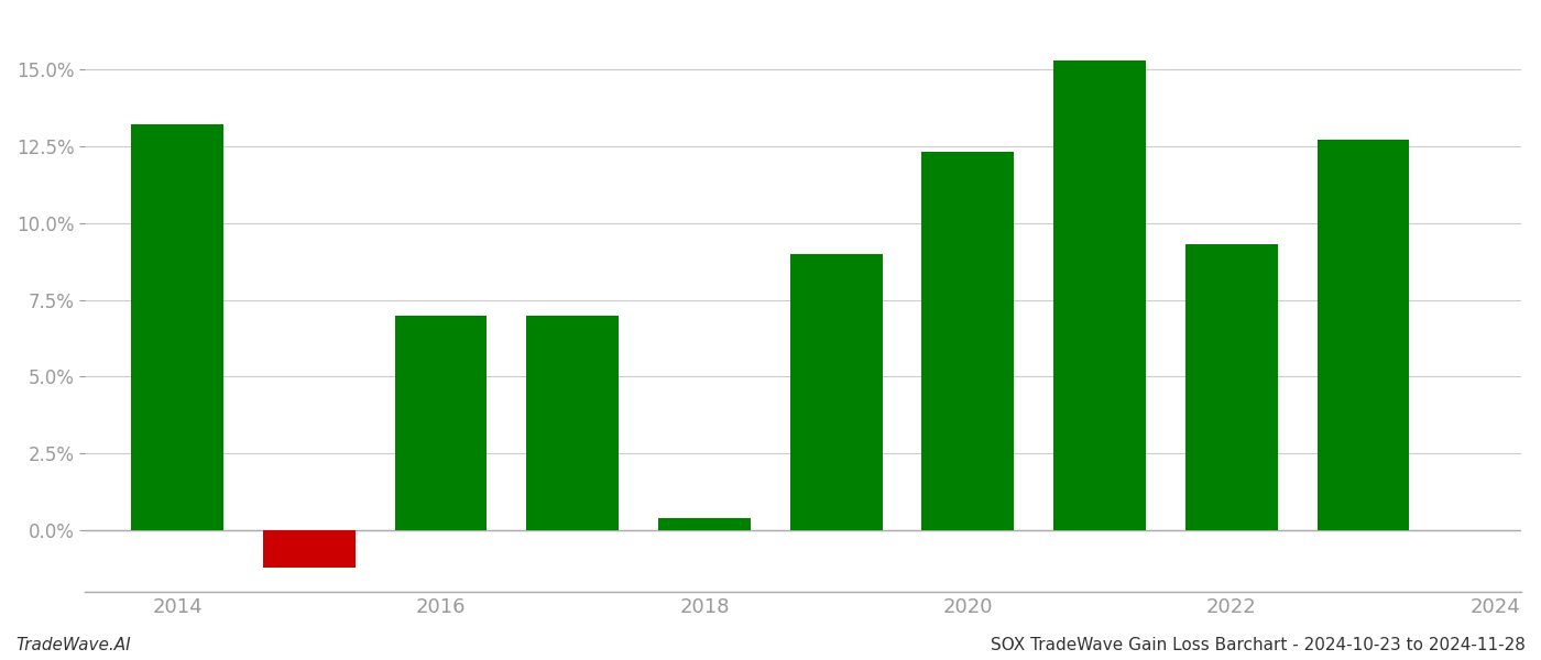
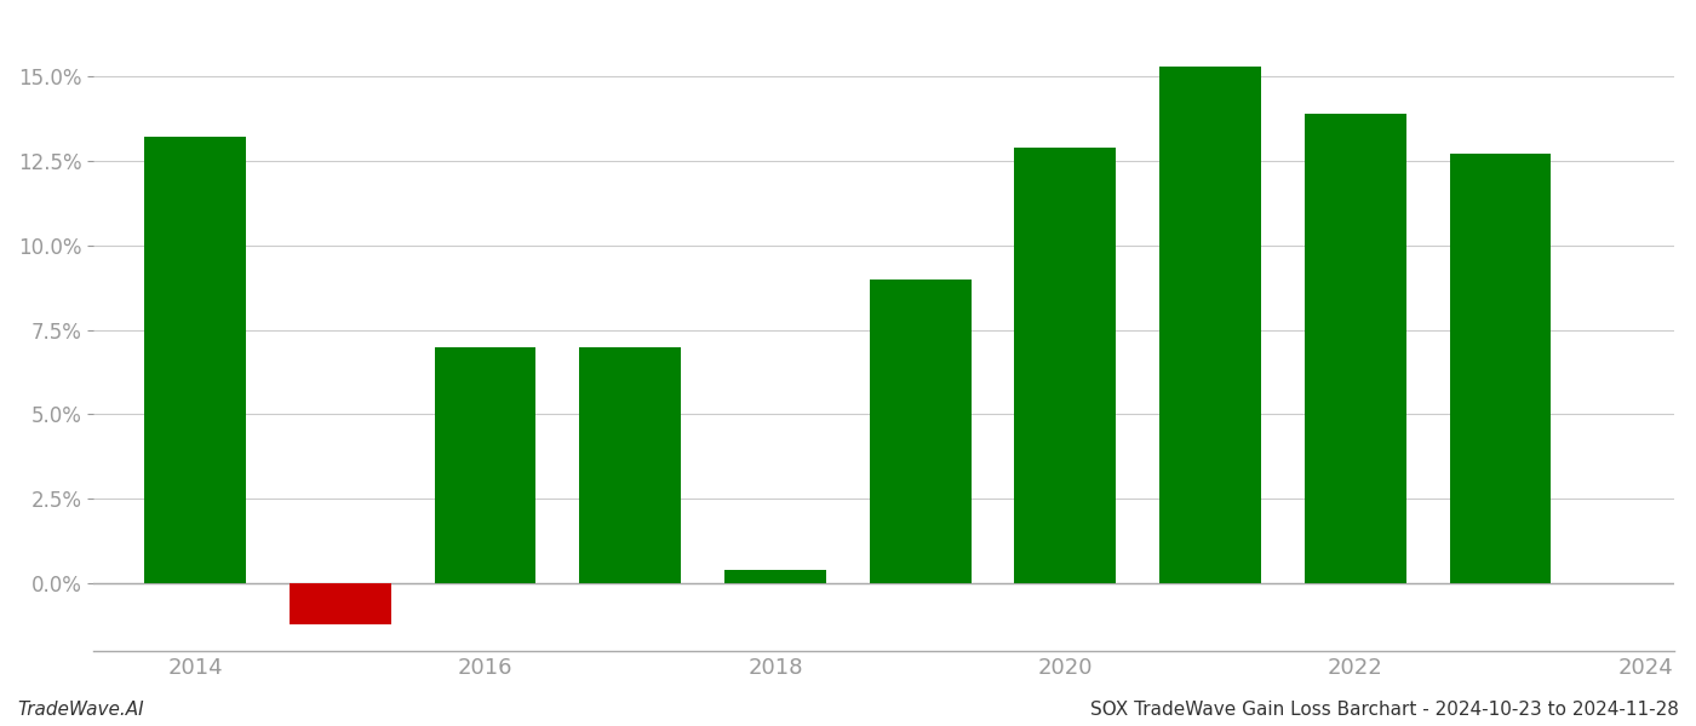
2020: 12.3% -> 12.9%
2022: 9.3% -> 13.9%
